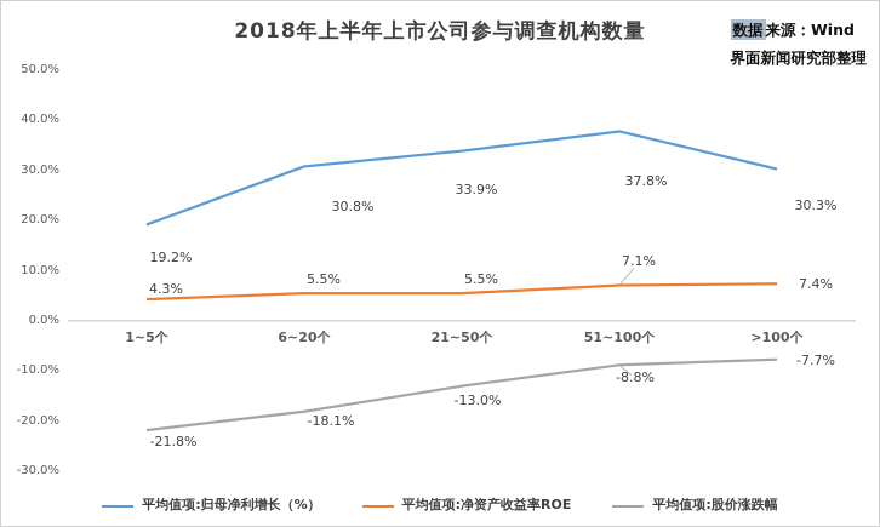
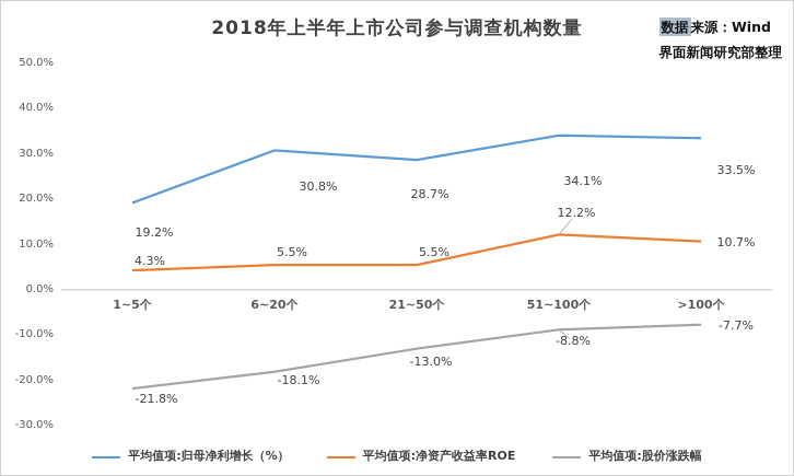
平均值项:归母净利增长（%）/21~50个: 33.9% -> 28.7%
平均值项:归母净利增长（%）/51~100个: 37.8% -> 34.1%
平均值项:净资产收益率ROE/51~100个: 7.1% -> 12.2%
平均值项:归母净利增长（%）/>100个: 30.3% -> 33.5%
平均值项:净资产收益率ROE/>100个: 7.4% -> 10.7%
